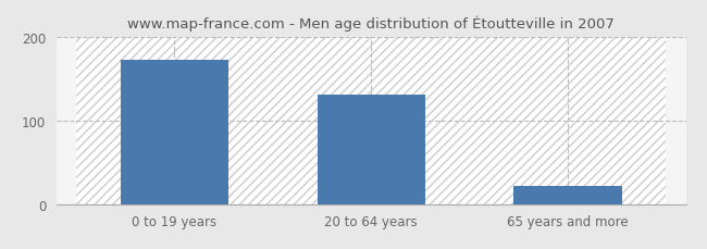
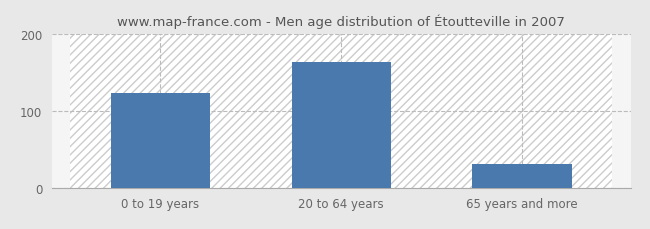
0 to 19 years: 172 -> 123
20 to 64 years: 130 -> 163
65 years and more: 22 -> 30
